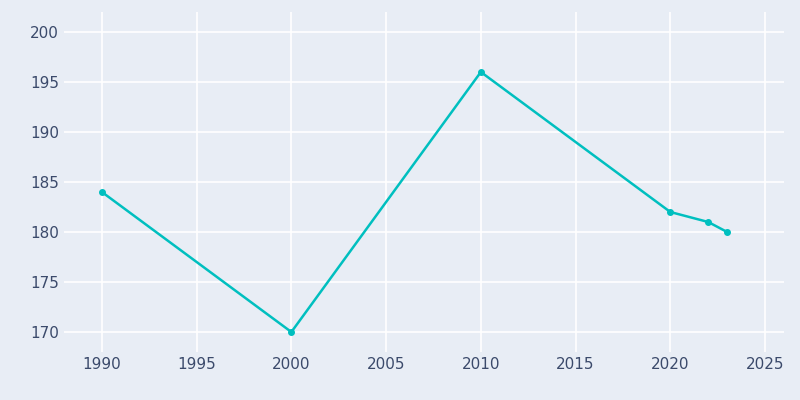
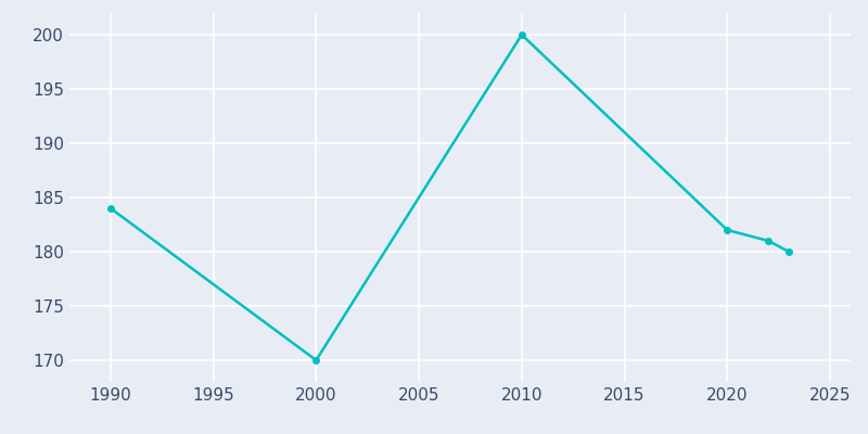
2010: 196 -> 200
